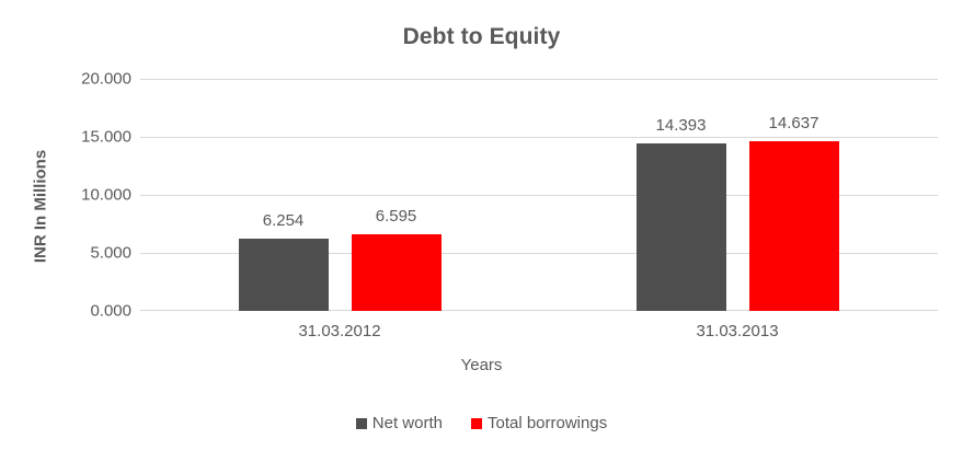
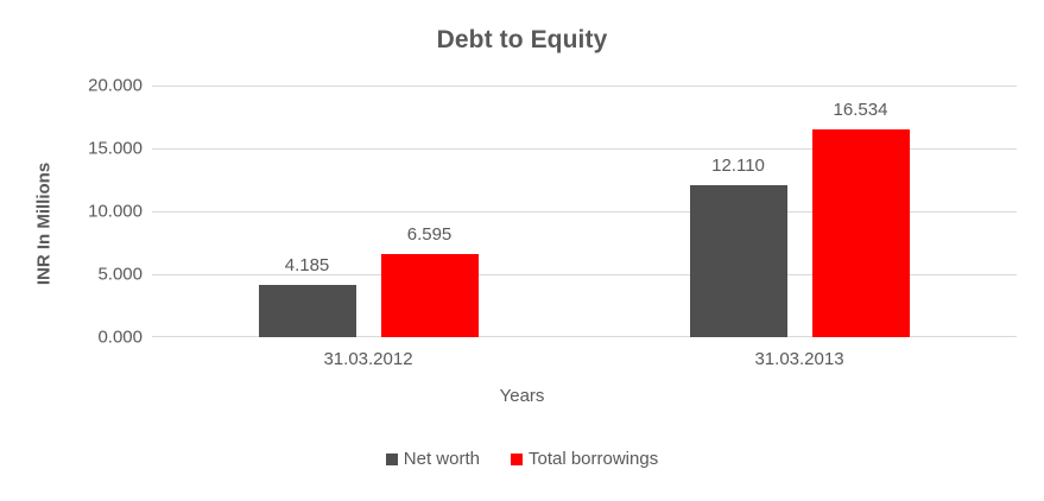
Net worth/31.03.2012: 6.254 -> 4.185
Net worth/31.03.2013: 14.393 -> 12.110
Total borrowings/31.03.2013: 14.637 -> 16.534
